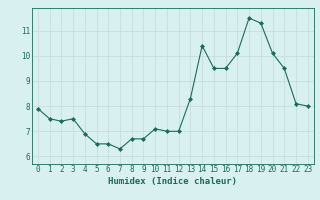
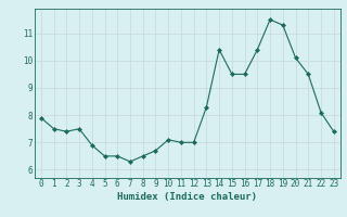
8: 6.7 -> 6.5
17: 10.1 -> 10.4
23: 8.0 -> 7.4
